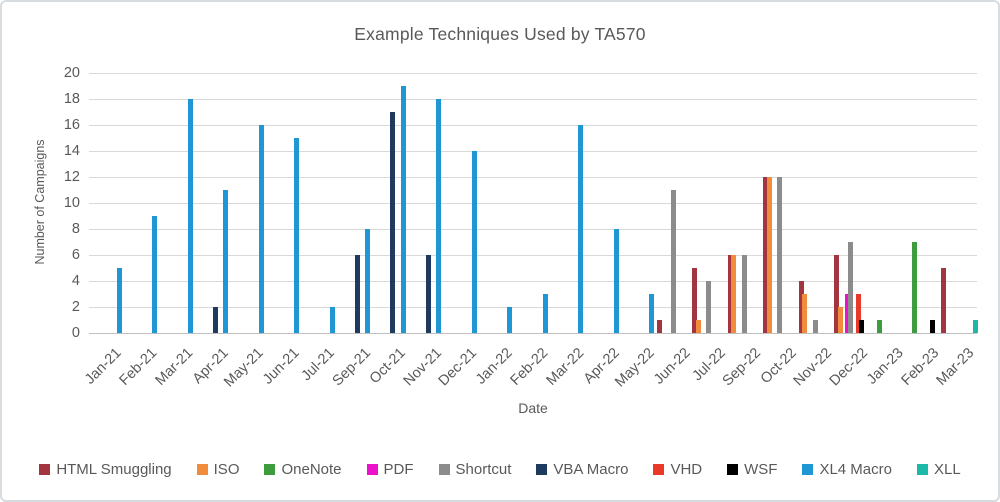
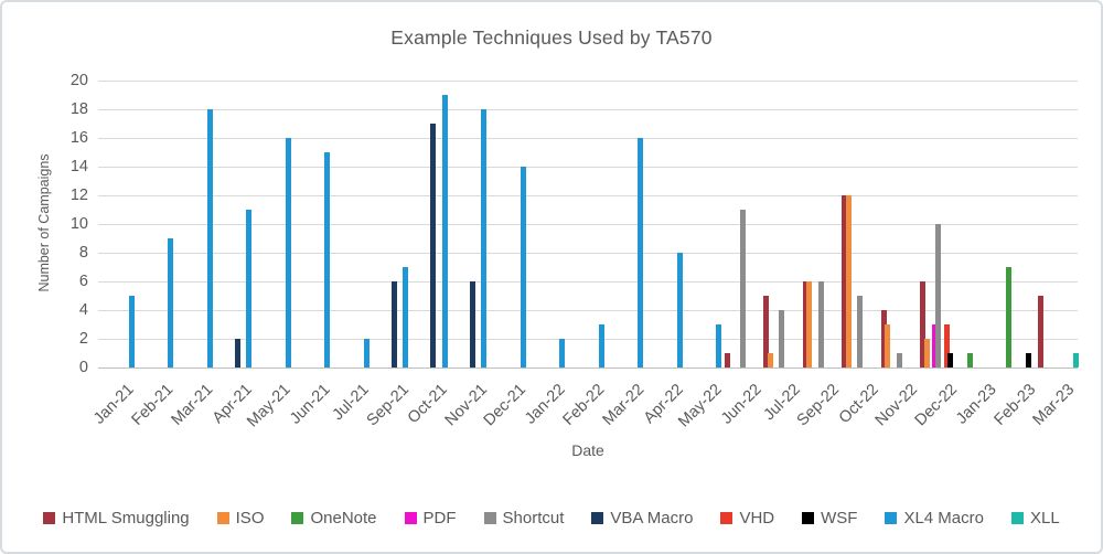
XL4 Macro/Sep-21: 8 -> 7
Shortcut/Oct-22: 12 -> 5
Shortcut/Dec-22: 7 -> 10
